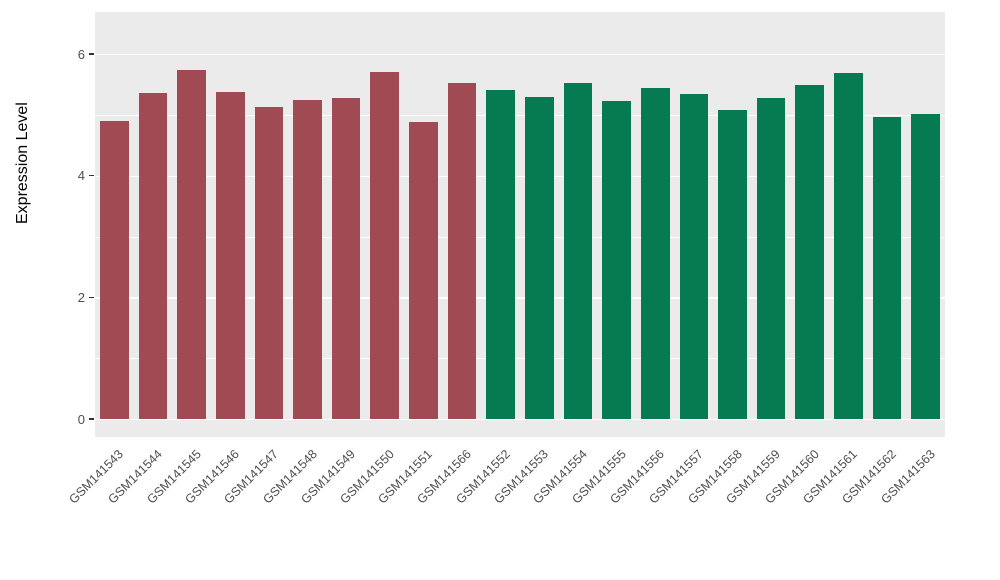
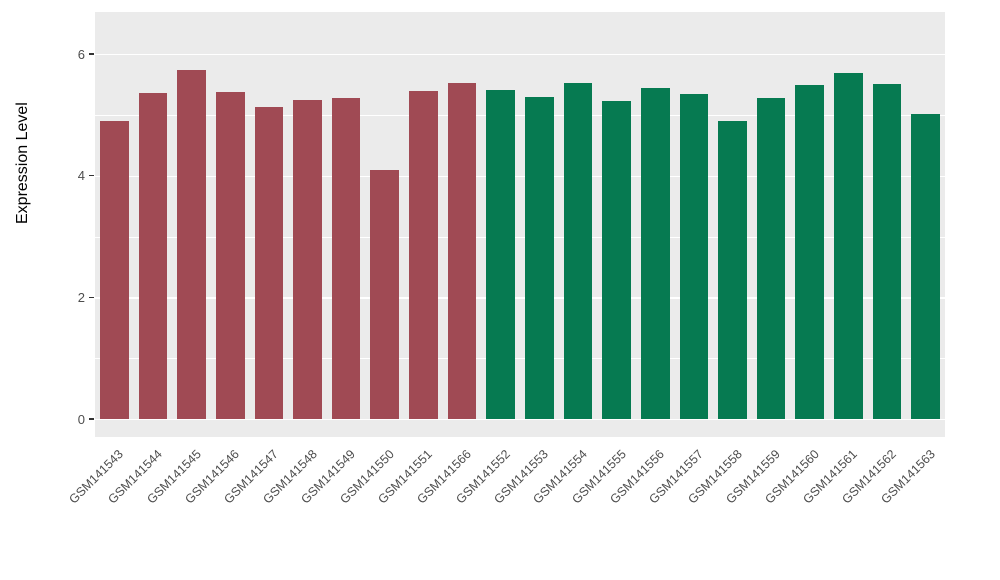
GSM141550: 5.7 -> 4.1
GSM141551: 4.9 -> 5.4
GSM141558: 5.1 -> 4.9
GSM141562: 5.0 -> 5.5
